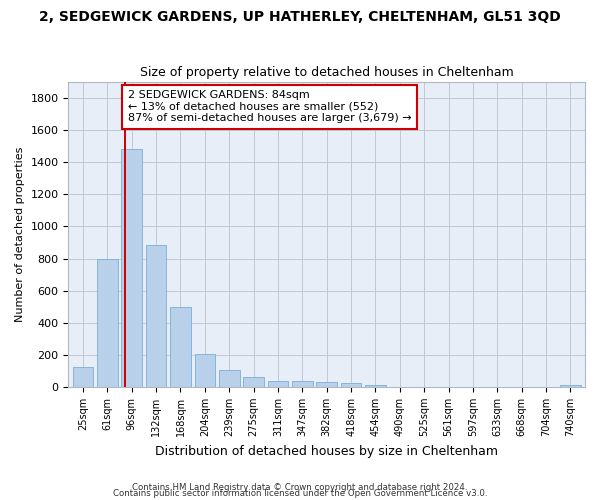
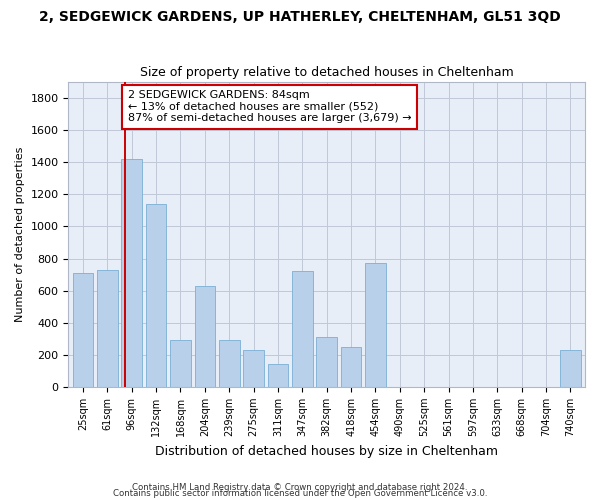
25sqm: 120 -> 710
61sqm: 800 -> 730
96sqm: 1480 -> 1420
132sqm: 880 -> 1140
168sqm: 500 -> 290
204sqm: 200 -> 630
239sqm: 100 -> 290
275sqm: 60 -> 230
311sqm: 40 -> 140
347sqm: 40 -> 720
382sqm: 30 -> 310
418sqm: 20 -> 250
454sqm: 20 -> 770
740sqm: 20 -> 230
